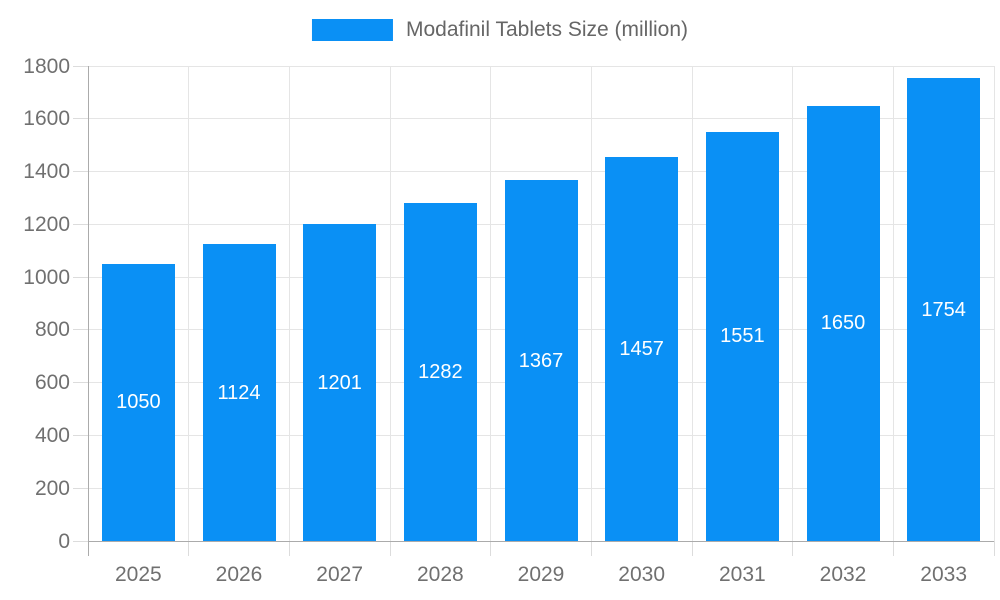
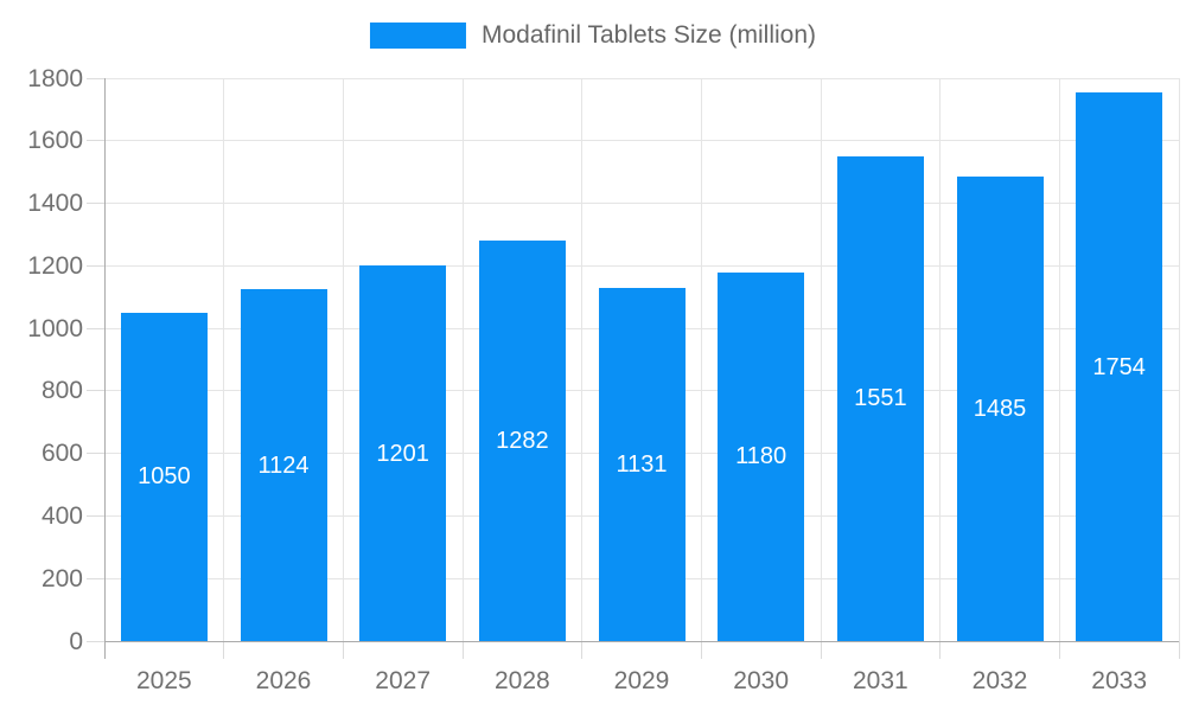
2029: 1367 -> 1131
2030: 1457 -> 1180
2032: 1650 -> 1485
